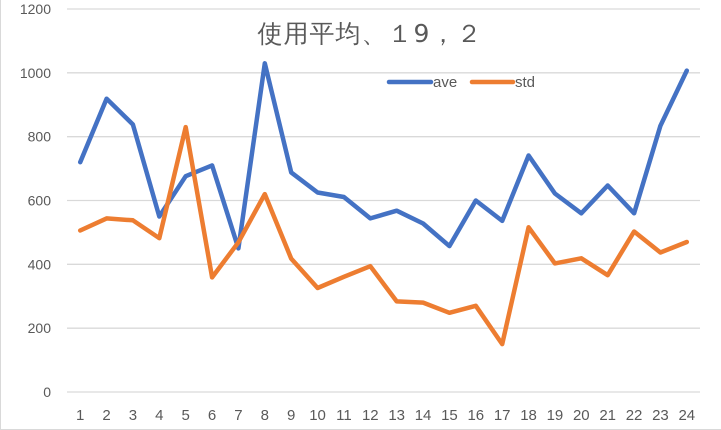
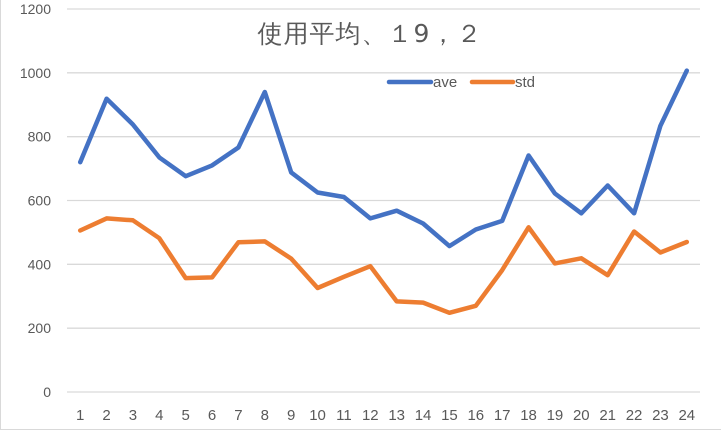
ave/4: 550 -> 740
std/5: 830 -> 360
ave/7: 450 -> 770
ave/8: 1030 -> 940
std/8: 620 -> 470
ave/16: 600 -> 510
std/17: 150 -> 380
